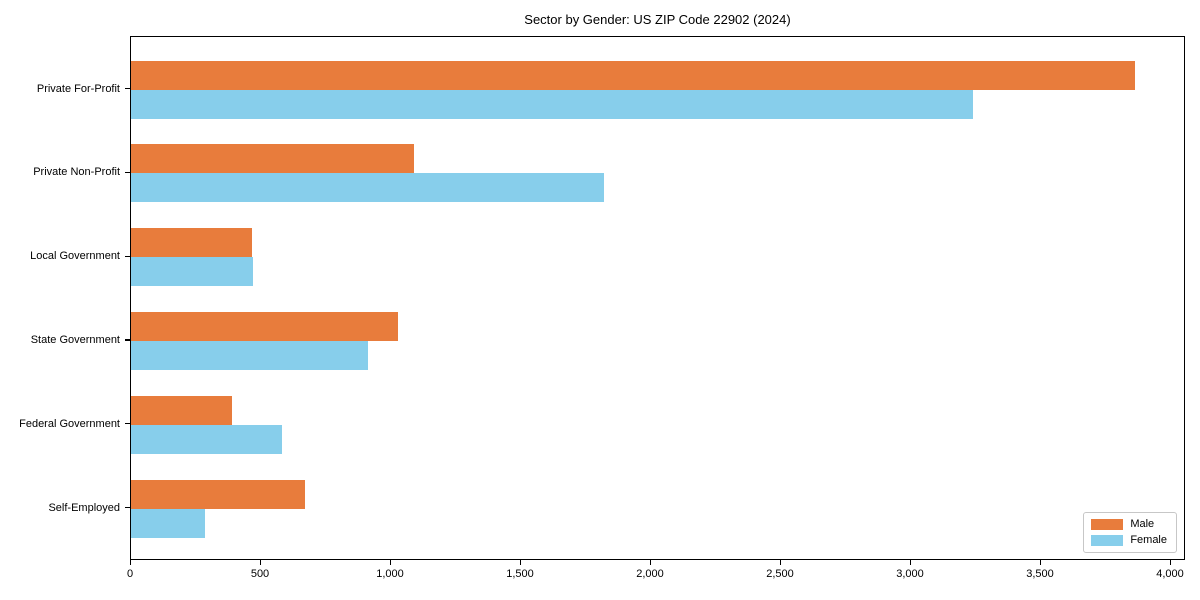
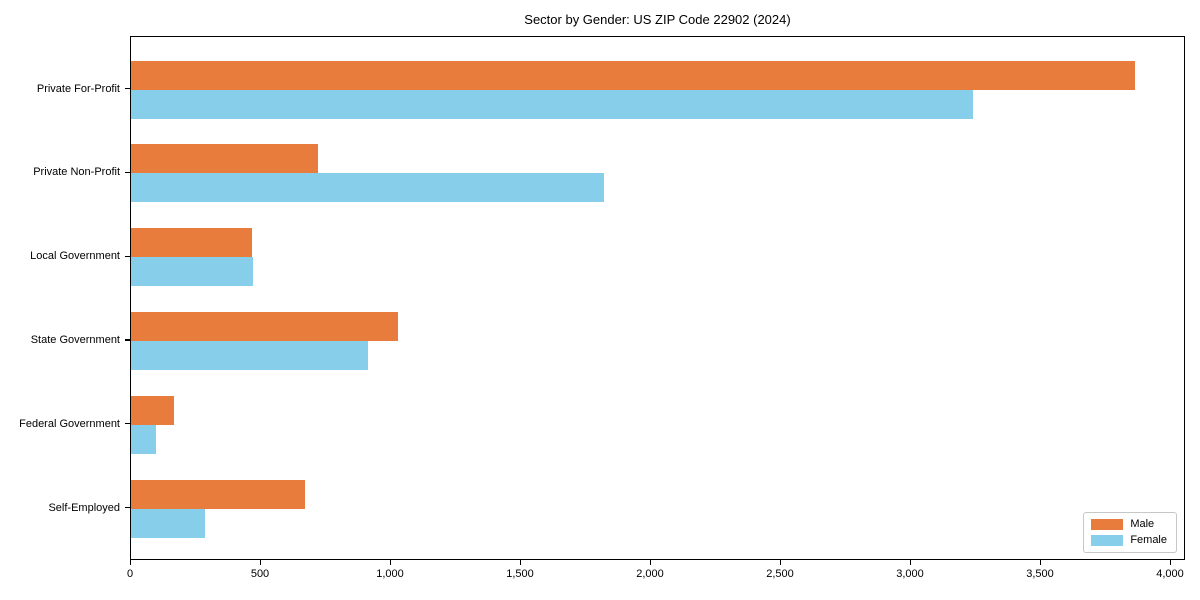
Male/Private Non-Profit: 1090 -> 720
Male/Federal Government: 390 -> 160
Female/Federal Government: 580 -> 100
